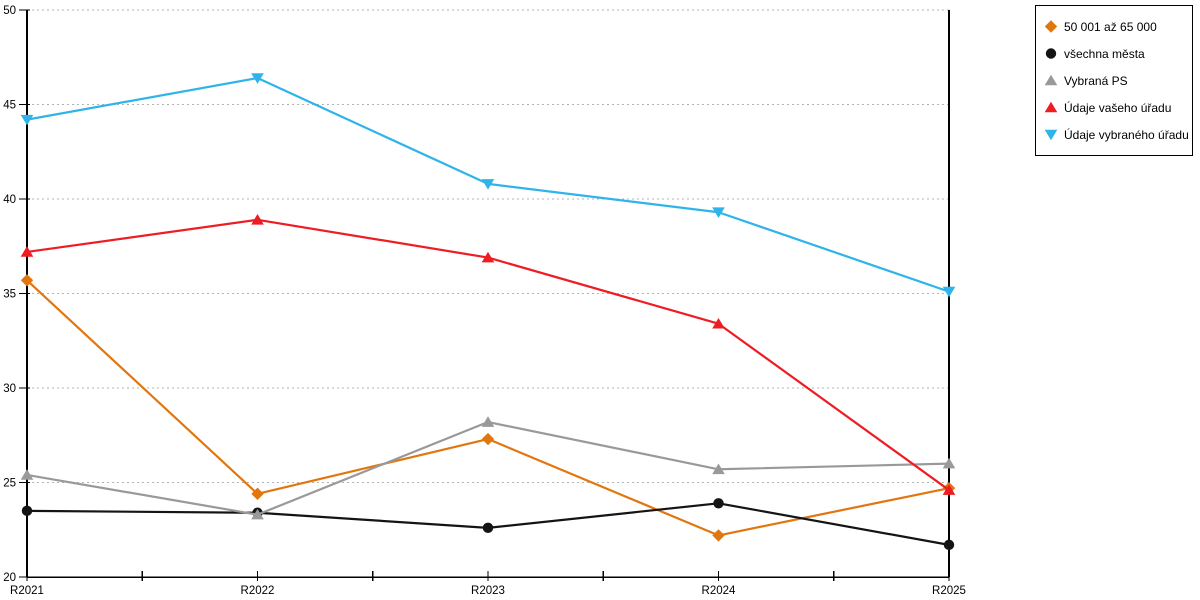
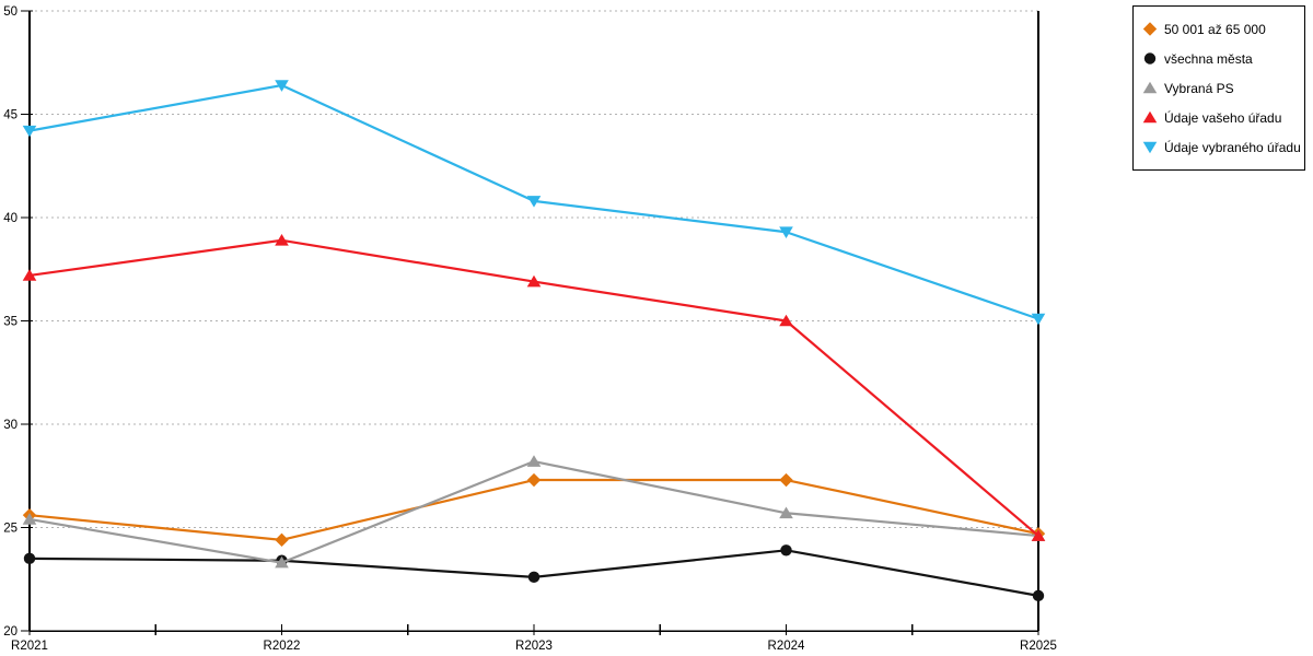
50 001 až 65 000/R2021: 35.7 -> 25.6
50 001 až 65 000/R2024: 22.2 -> 27.3
Údaje vašeho úřadu/R2024: 33.4 -> 35.0
Vybraná PS/R2025: 26.0 -> 24.6
